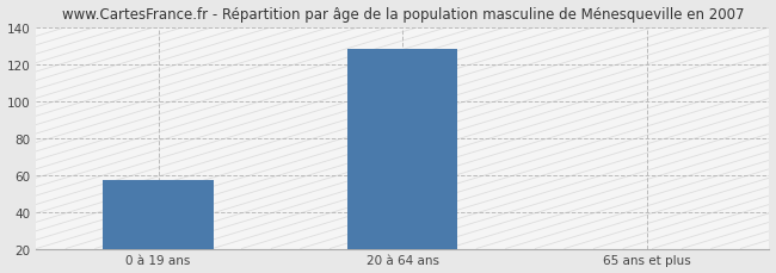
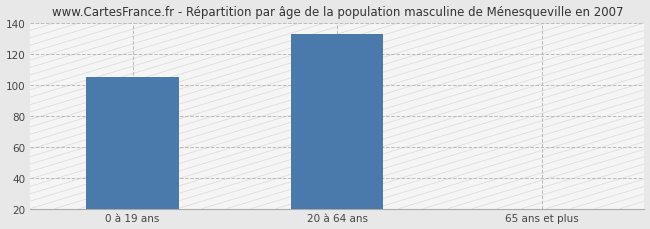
0 à 19 ans: 57 -> 105
20 à 64 ans: 128 -> 133
